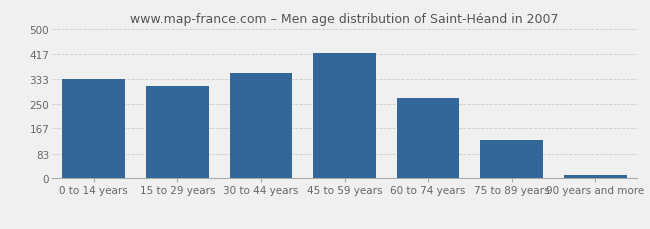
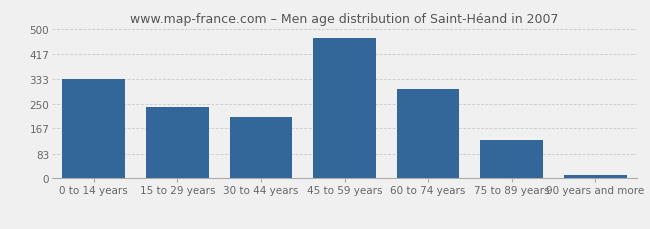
15 to 29 years: 308 -> 240
30 to 44 years: 352 -> 205
45 to 59 years: 418 -> 470
60 to 74 years: 270 -> 300
